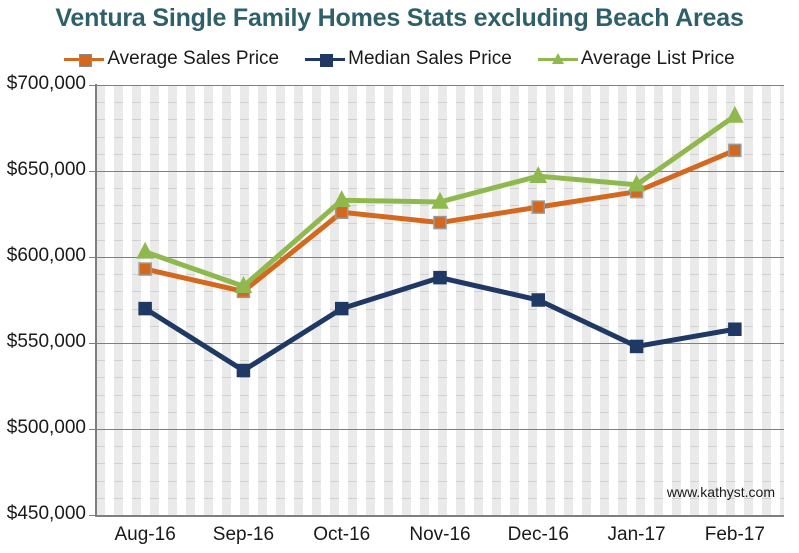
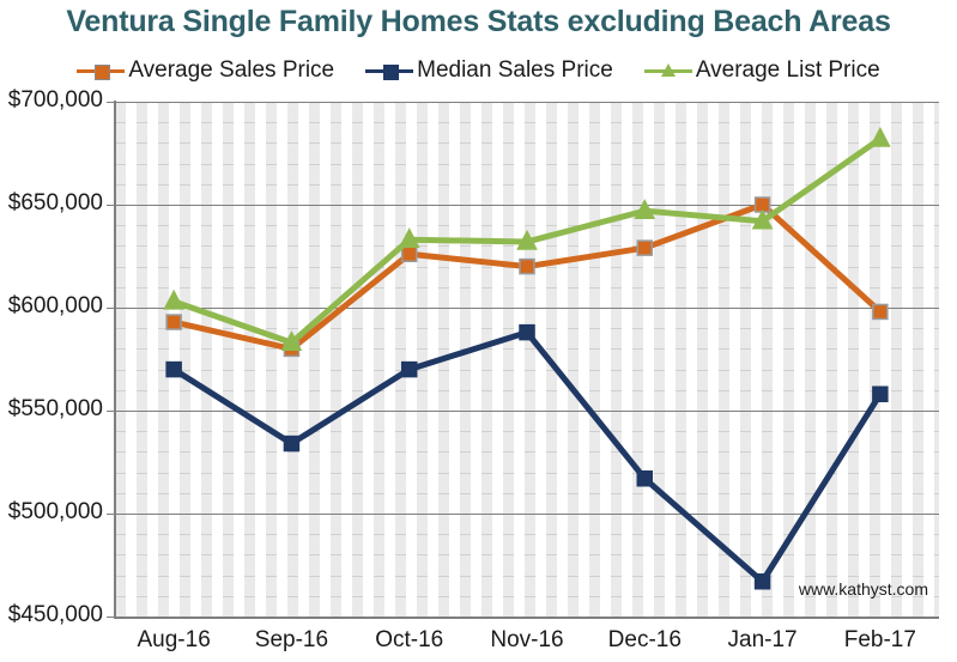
Median Sales Price/Dec-16: $575000 -> $517000
Average Sales Price/Jan-17: $638000 -> $650000
Median Sales Price/Jan-17: $548000 -> $467000
Average Sales Price/Feb-17: $662000 -> $598000
